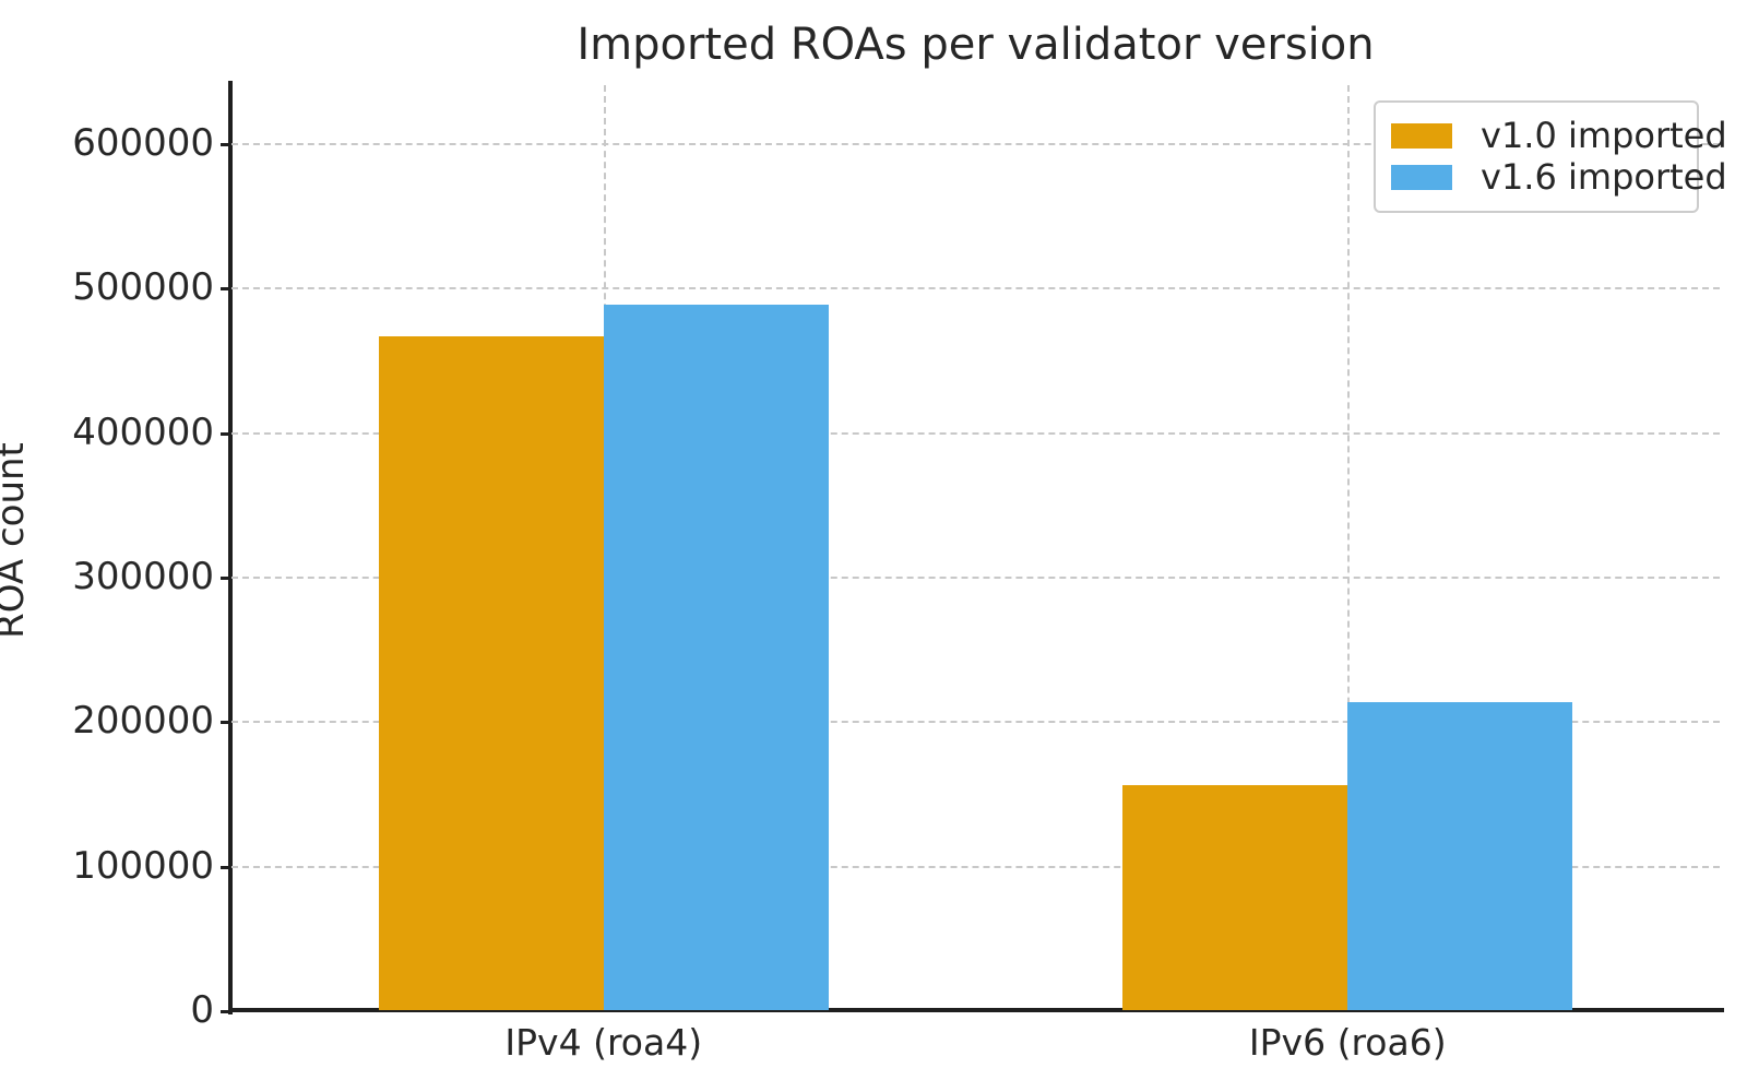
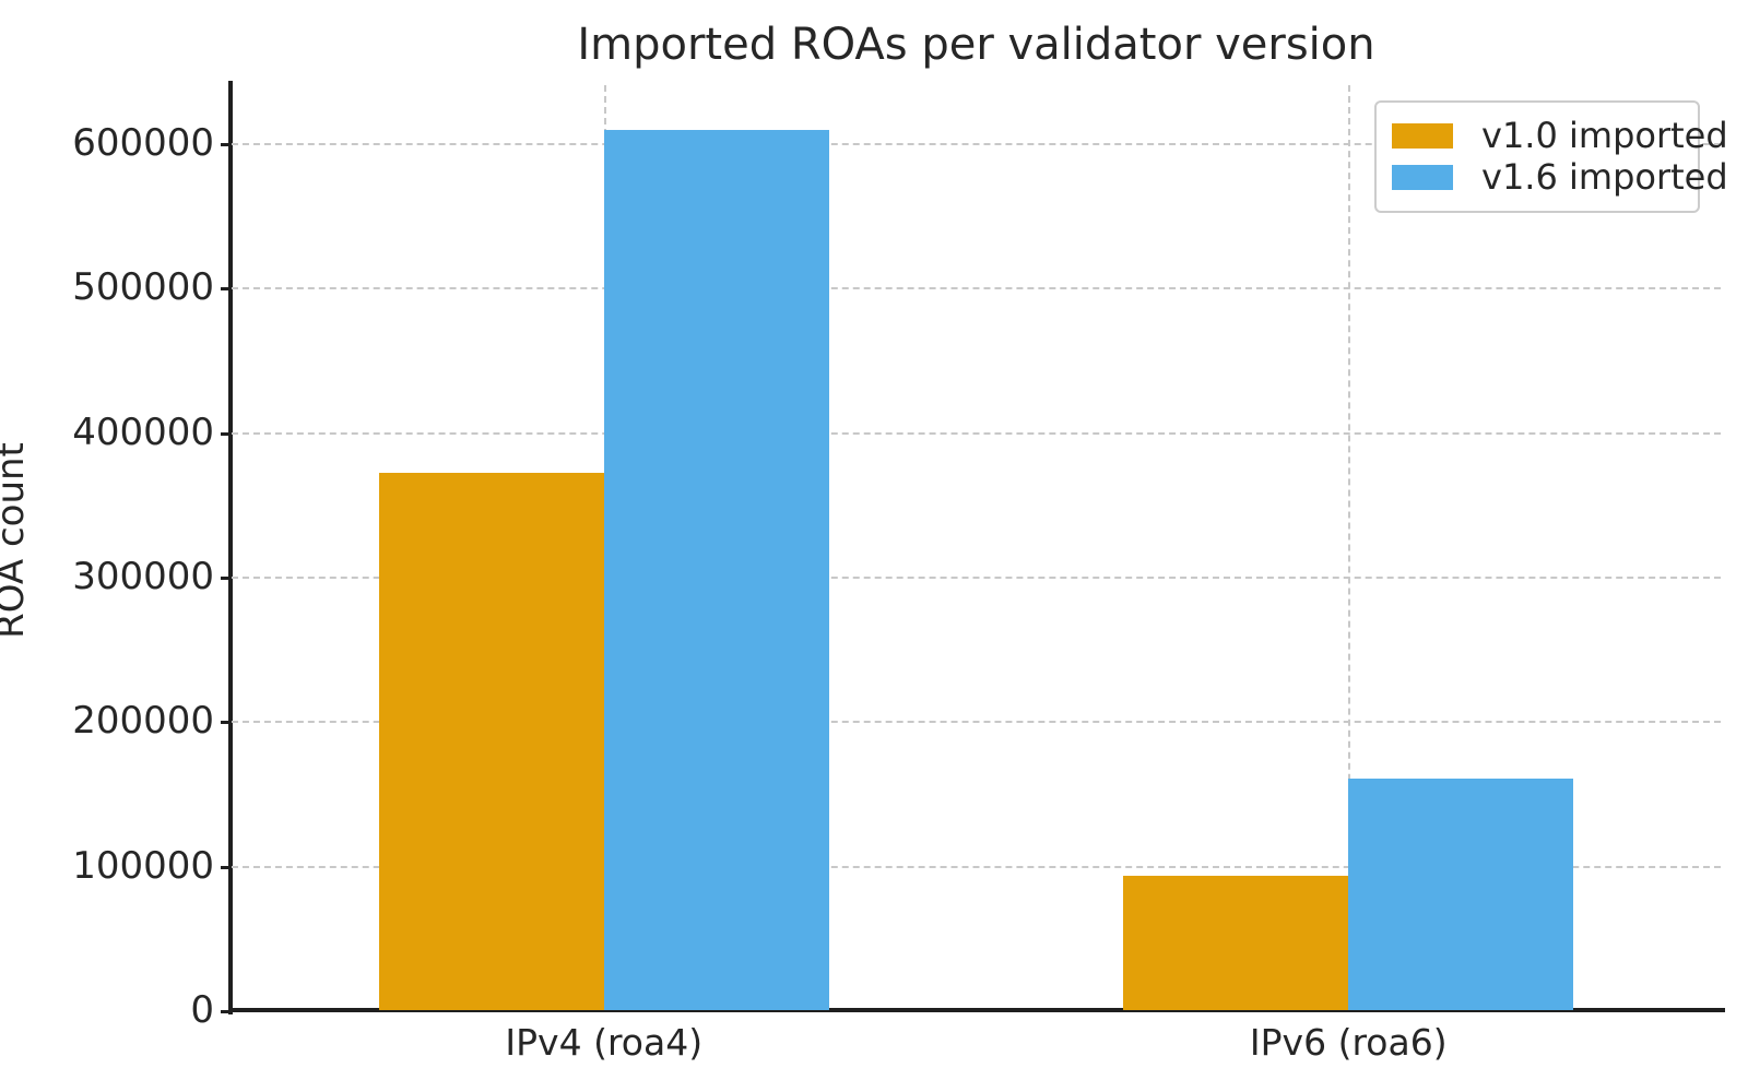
v1.0 imported/IPv4 (roa4): 466000 -> 372000
v1.6 imported/IPv4 (roa4): 488000 -> 609000
v1.0 imported/IPv6 (roa6): 156000 -> 93000
v1.6 imported/IPv6 (roa6): 213000 -> 160000
